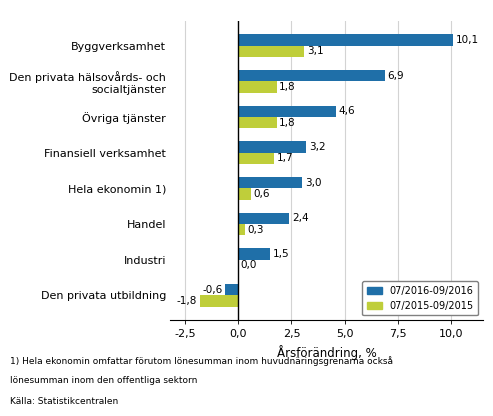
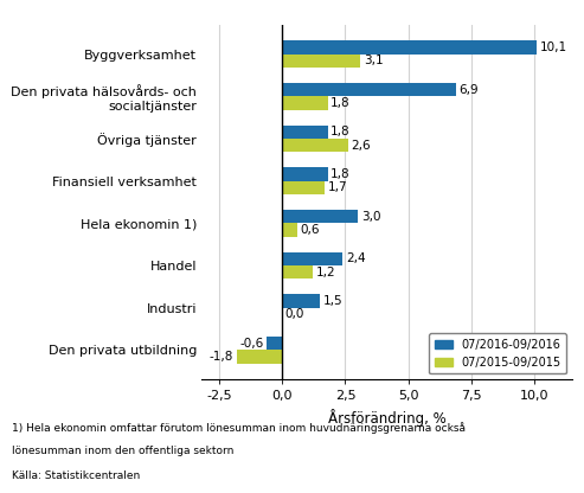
07/2016-09/2016/Övriga tjänster: 4,6 -> 1,8
07/2015-09/2015/Övriga tjänster: 1,8 -> 2,6
07/2016-09/2016/Finansiell verksamhet: 3,2 -> 1,8
07/2015-09/2015/Handel: 0,3 -> 1,2
